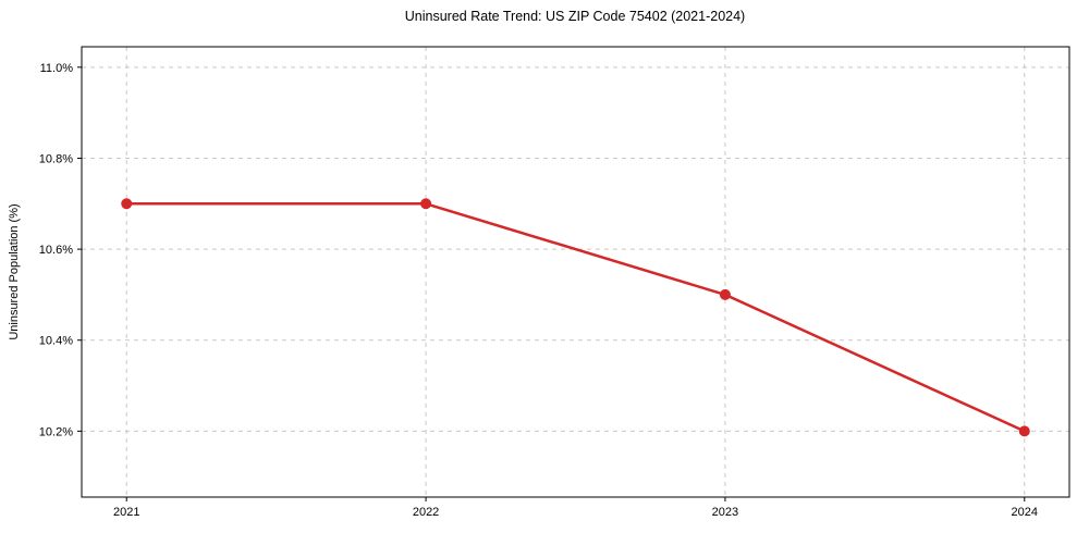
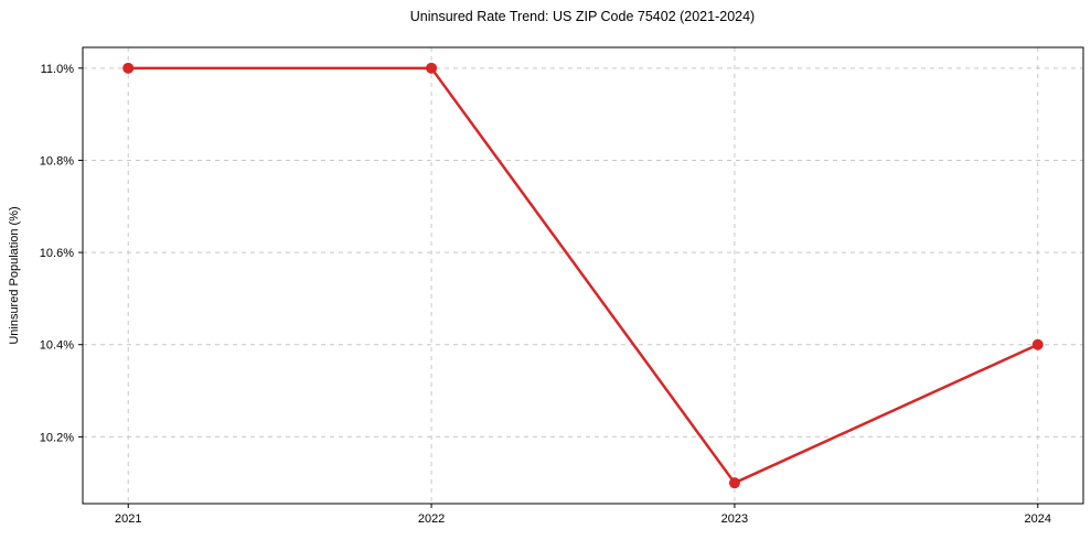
2021: 10.7% -> 11.0%
2022: 10.7% -> 11.0%
2023: 10.5% -> 10.1%
2024: 10.2% -> 10.4%
